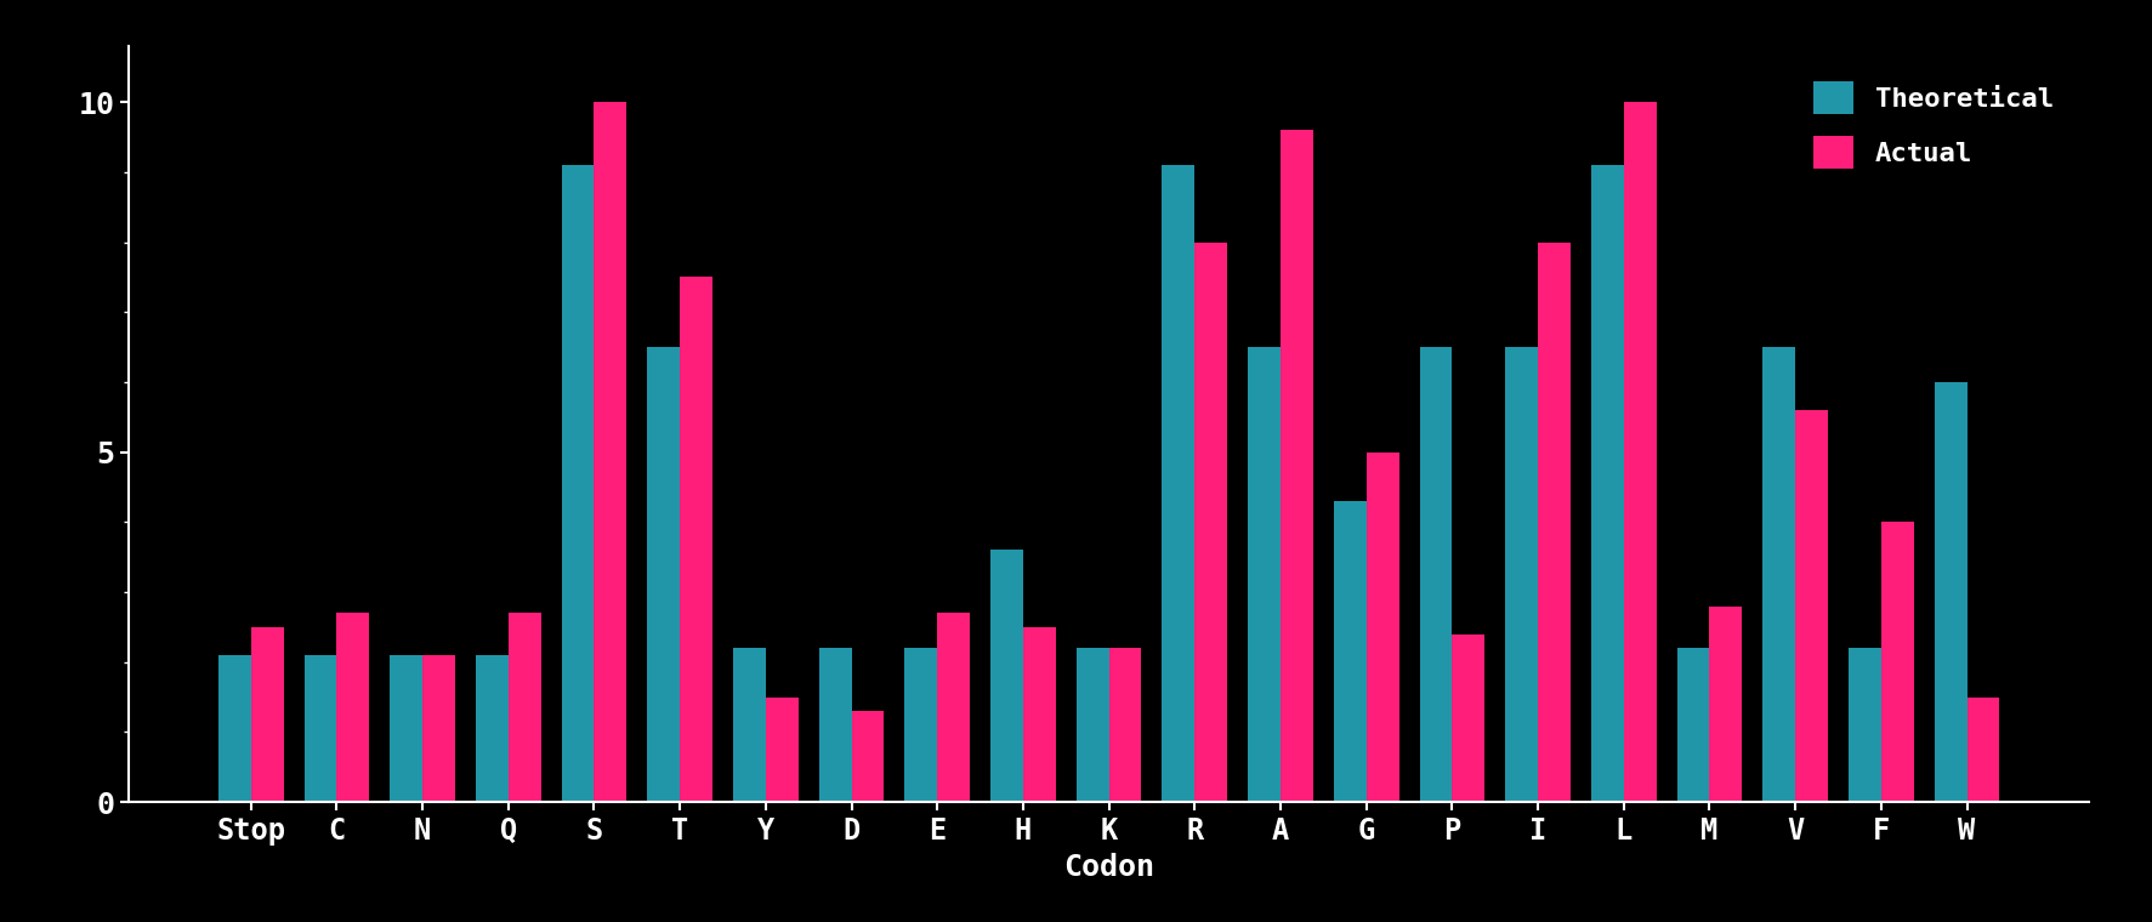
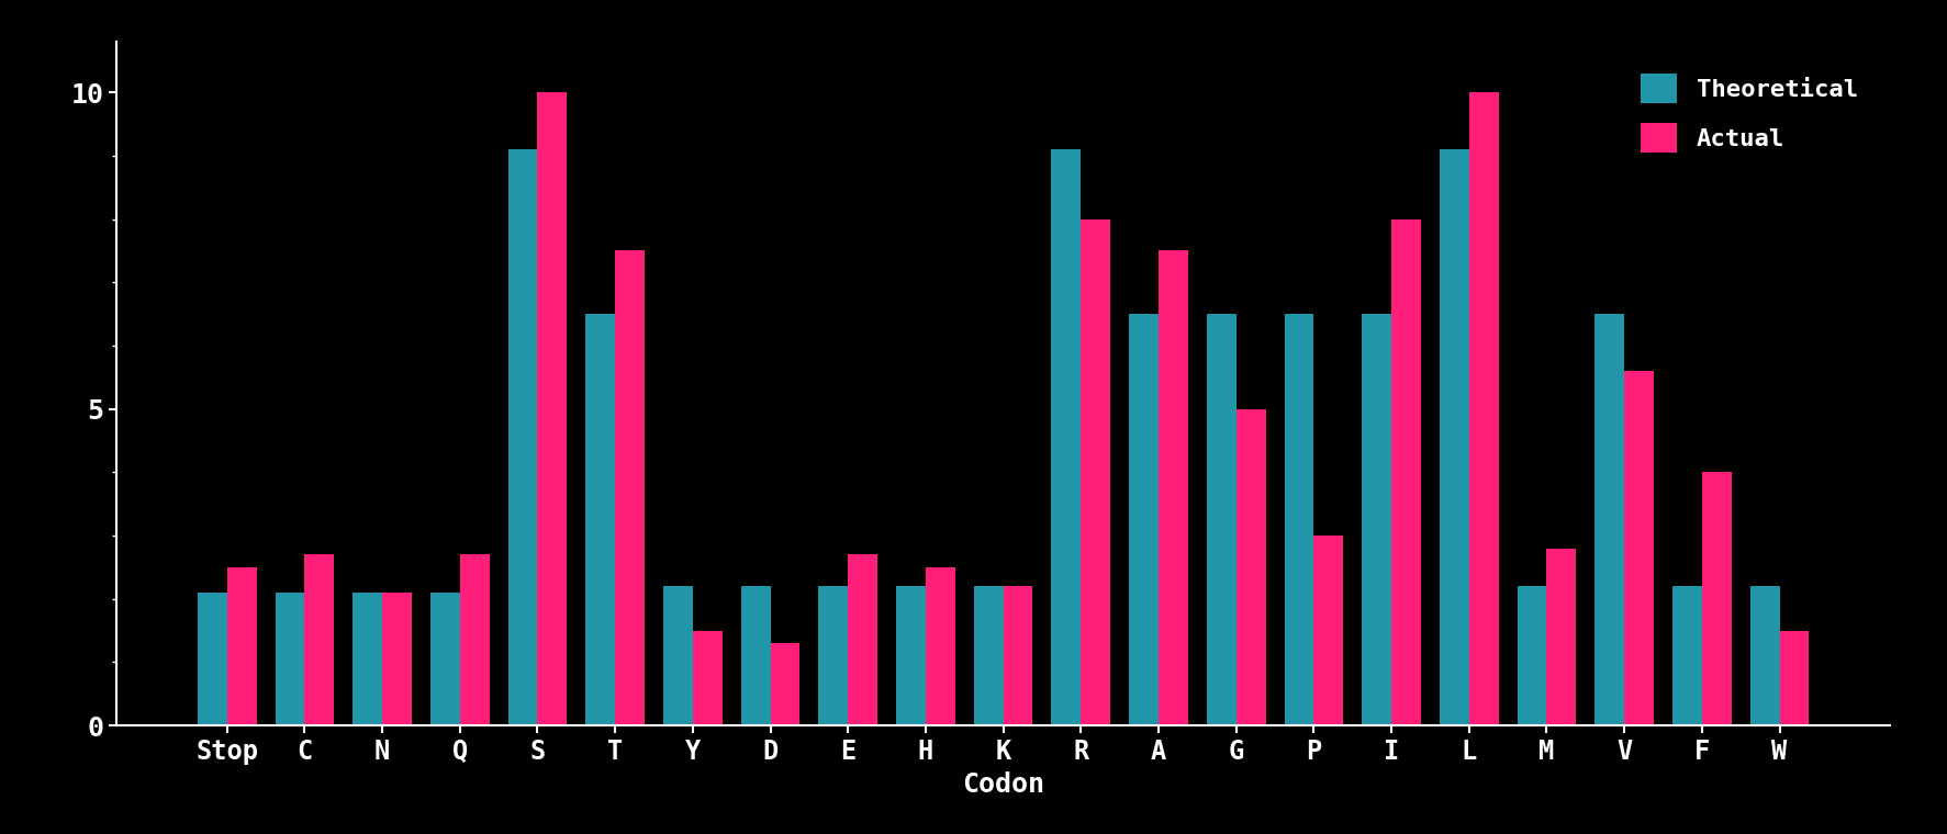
Theoretical/H: 3.6 -> 2.2
Actual/A: 9.6 -> 7.5
Theoretical/G: 4.3 -> 6.5
Actual/P: 2.4 -> 3.0
Theoretical/W: 6.0 -> 2.2
